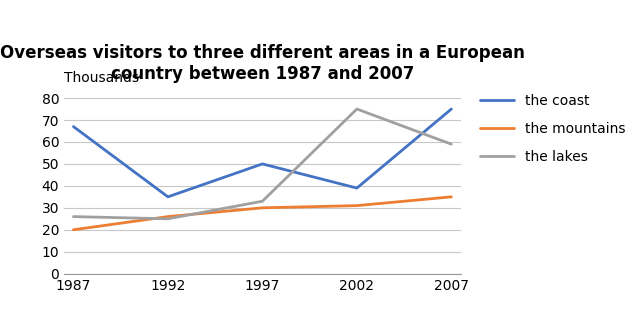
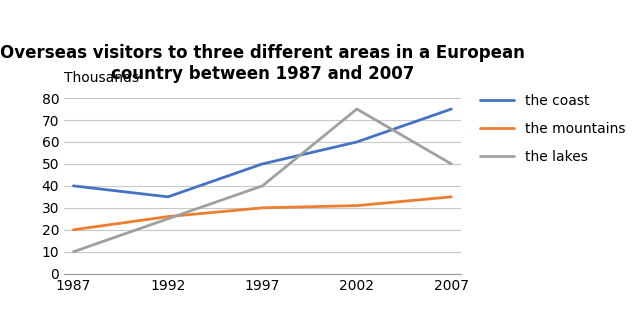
the coast/1987: 67 -> 40
the lakes/1987: 26 -> 10
the lakes/1997: 33 -> 40
the coast/2002: 39 -> 60
the lakes/2007: 59 -> 50
